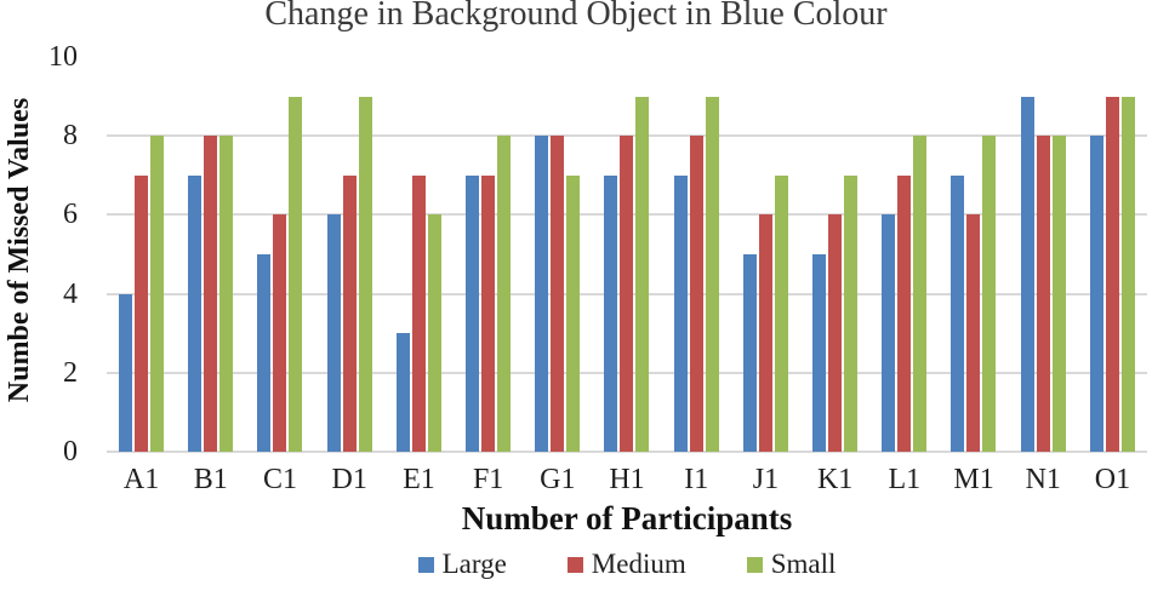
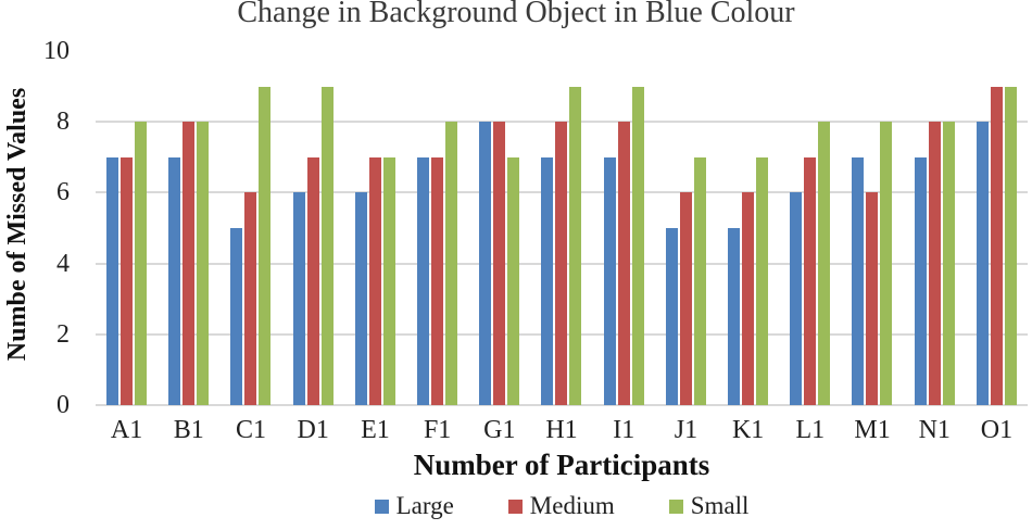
Large/A1: 4 -> 7
Large/E1: 3 -> 6
Small/E1: 6 -> 7
Large/N1: 9 -> 7
